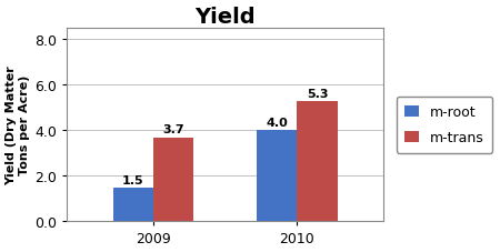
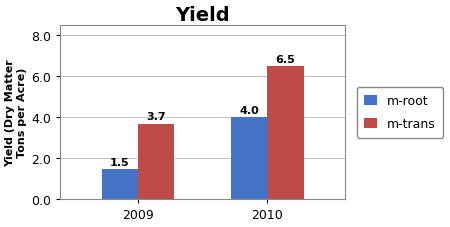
m-trans/2010: 5.3 -> 6.5
